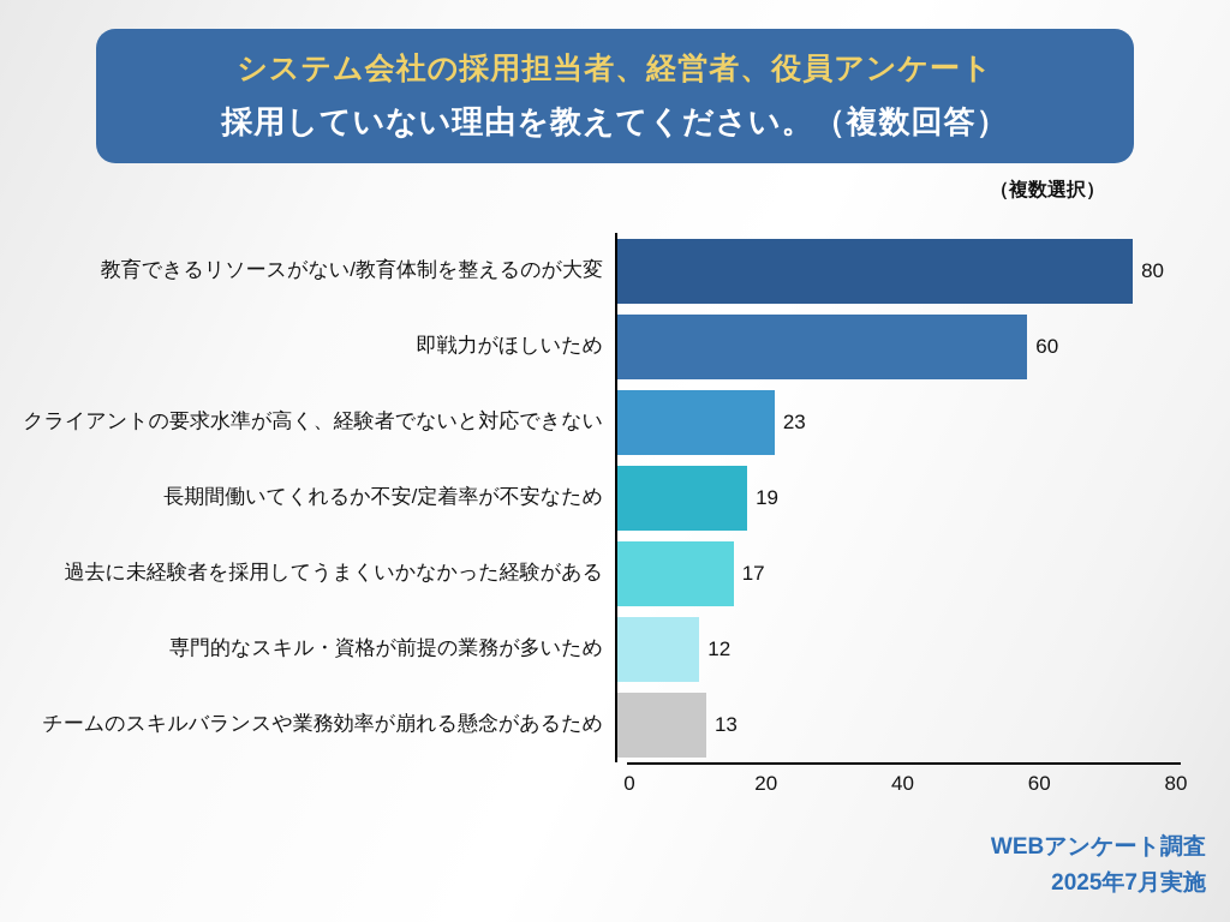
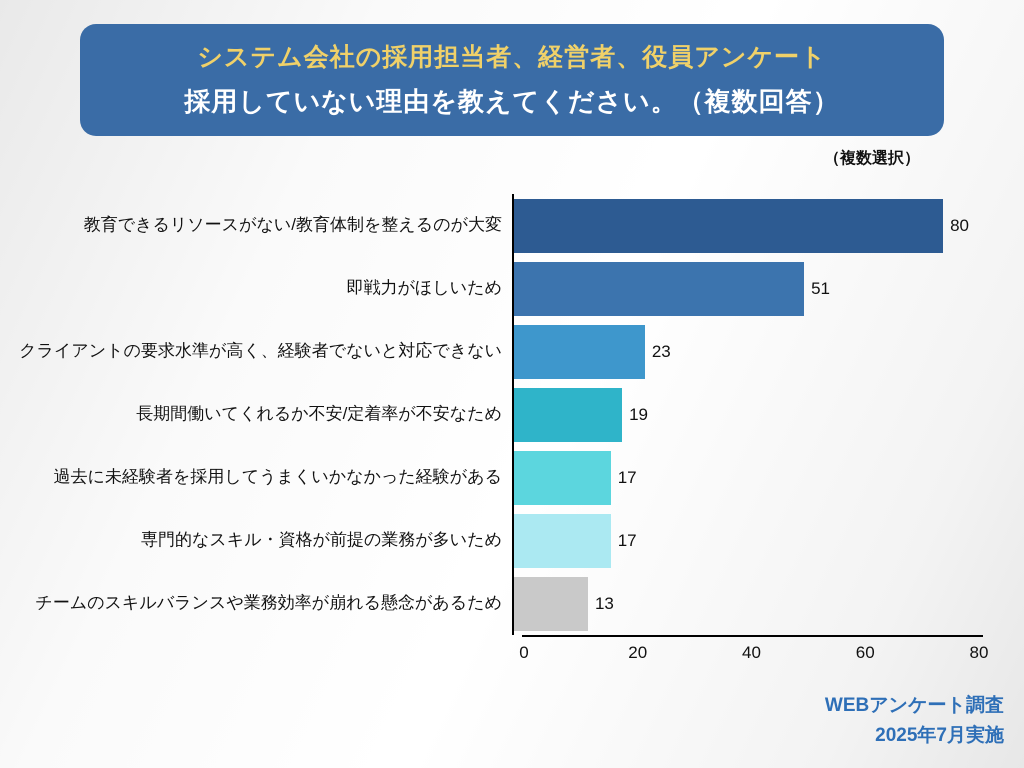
即戦力がほしいため: 60 -> 51
専門的なスキル・資格が前提の業務が多いため: 12 -> 17
